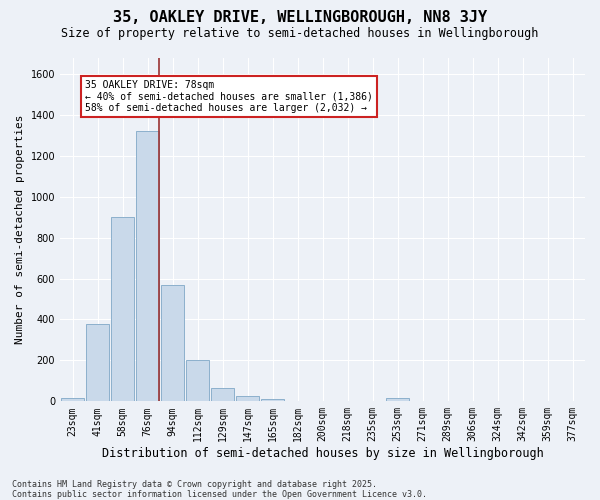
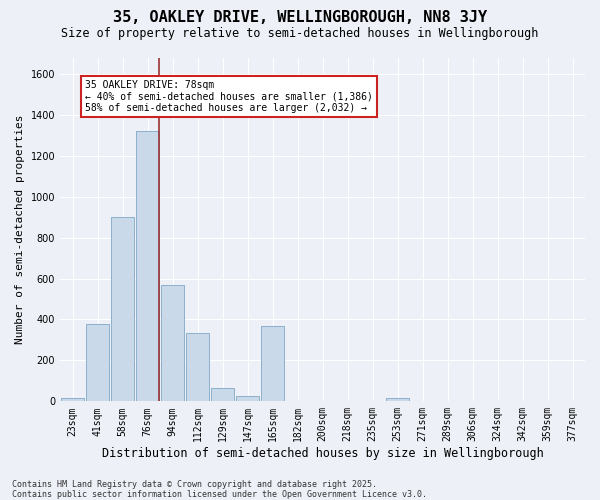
112sqm: 200 -> 335
165sqm: 12 -> 370
